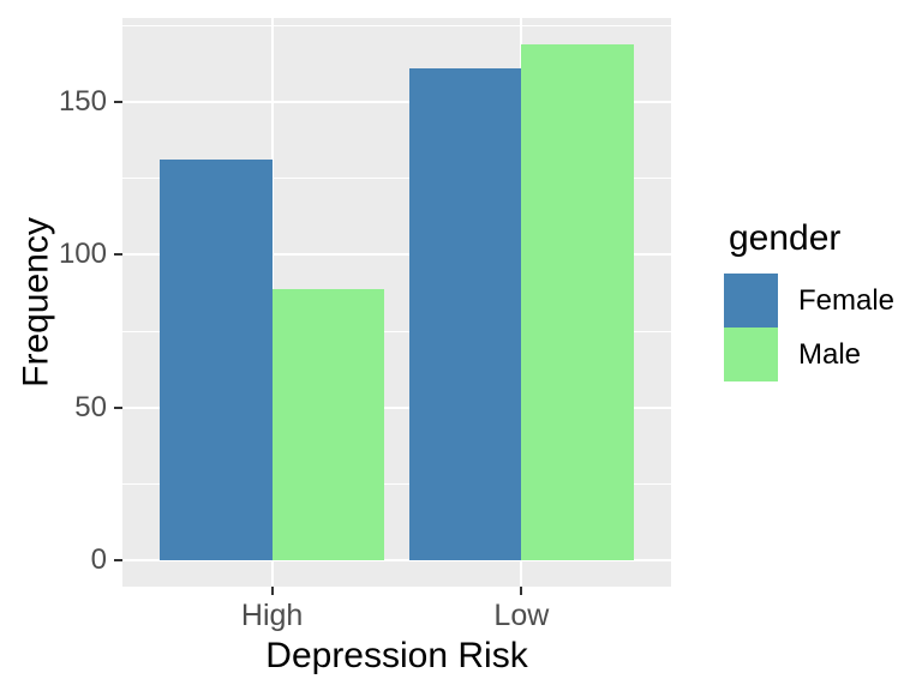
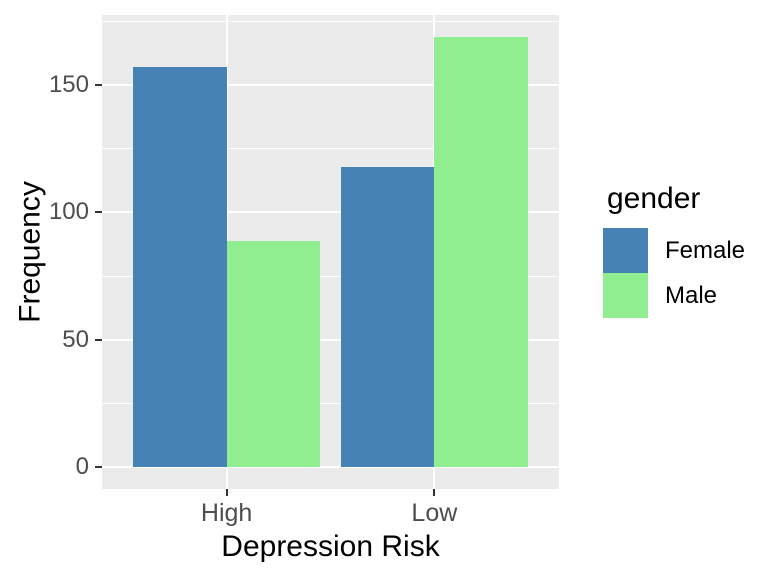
Female/High: 131 -> 157
Female/Low: 161 -> 118
